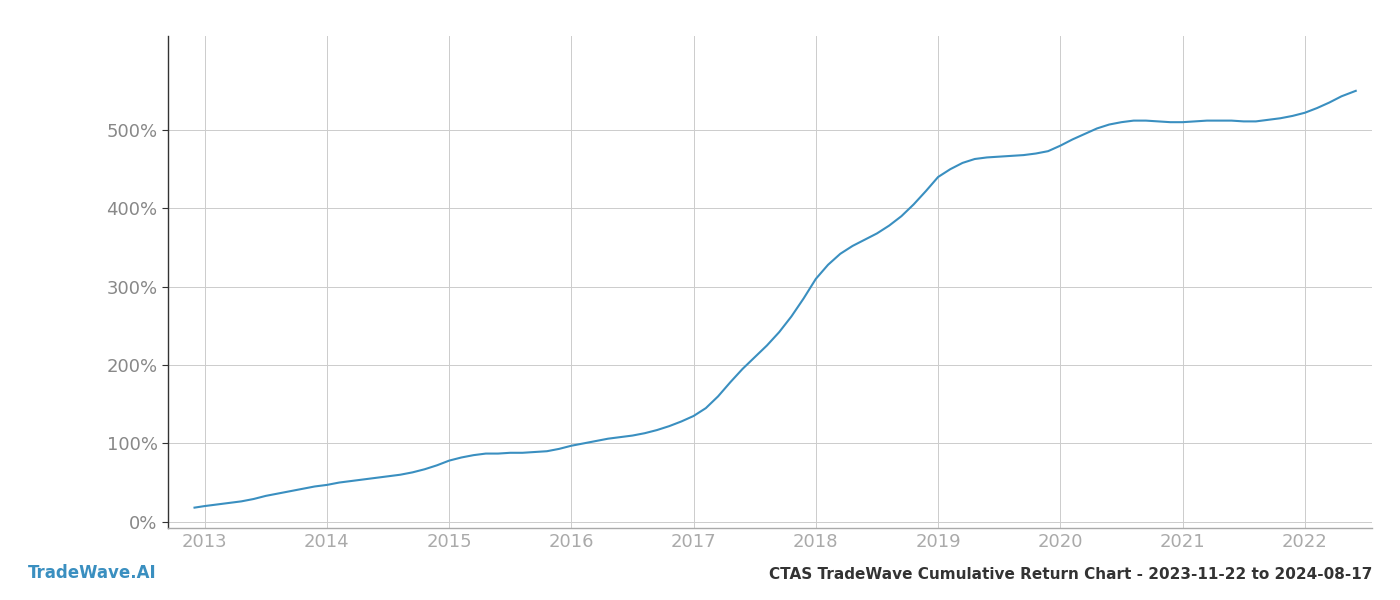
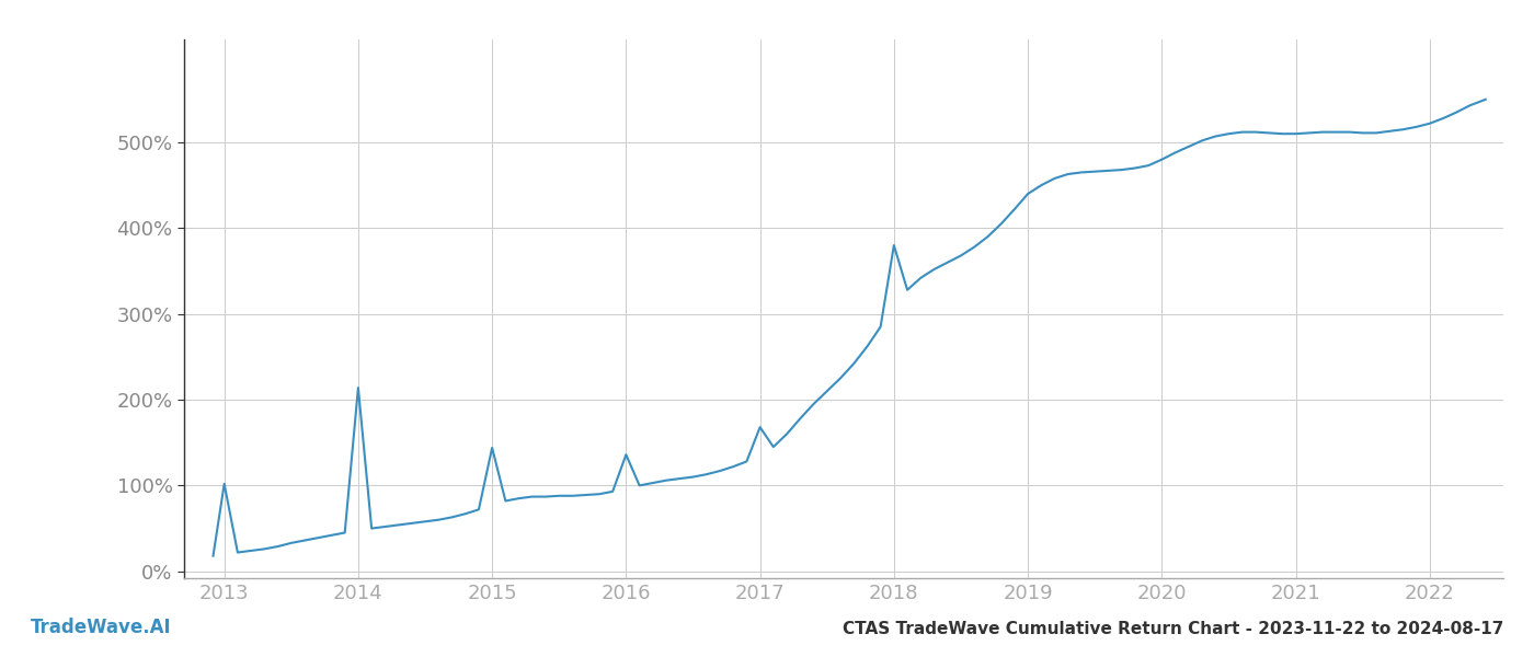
2013: 20% -> 102%
2014: 47% -> 214%
2015: 78% -> 144%
2016: 97% -> 136%
2017: 135% -> 168%
2018: 310% -> 380%
